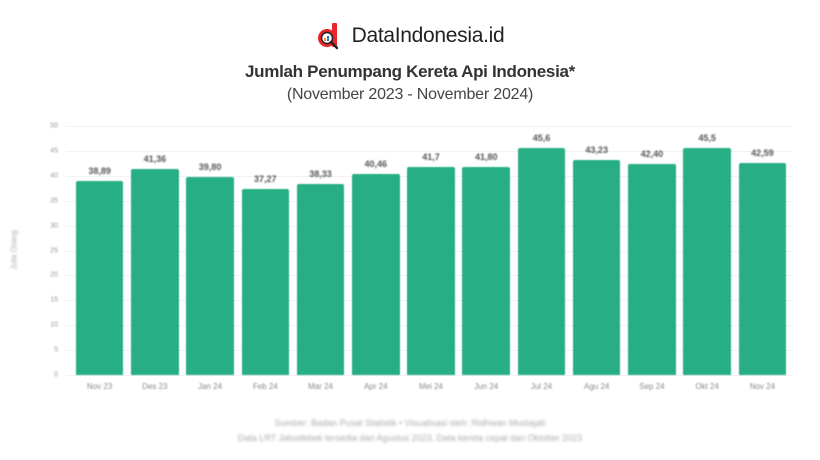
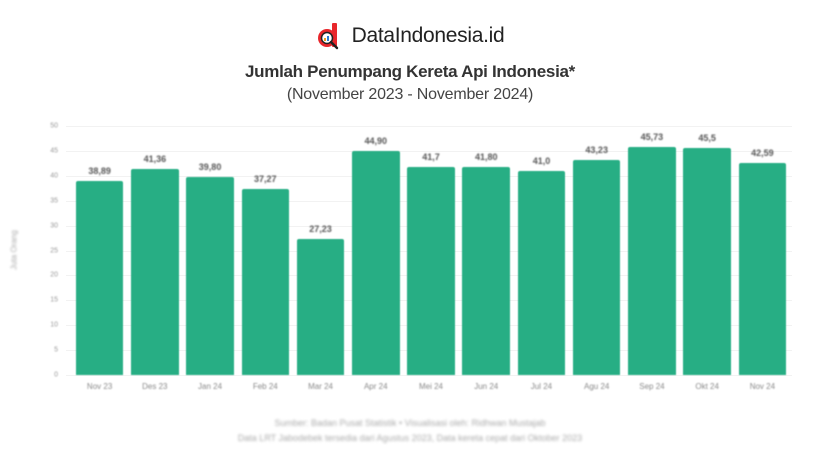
Mar 24: 38,33 -> 27,23
Apr 24: 40,46 -> 44,90
Jul 24: 45,6 -> 41,0
Sep 24: 42,40 -> 45,73
